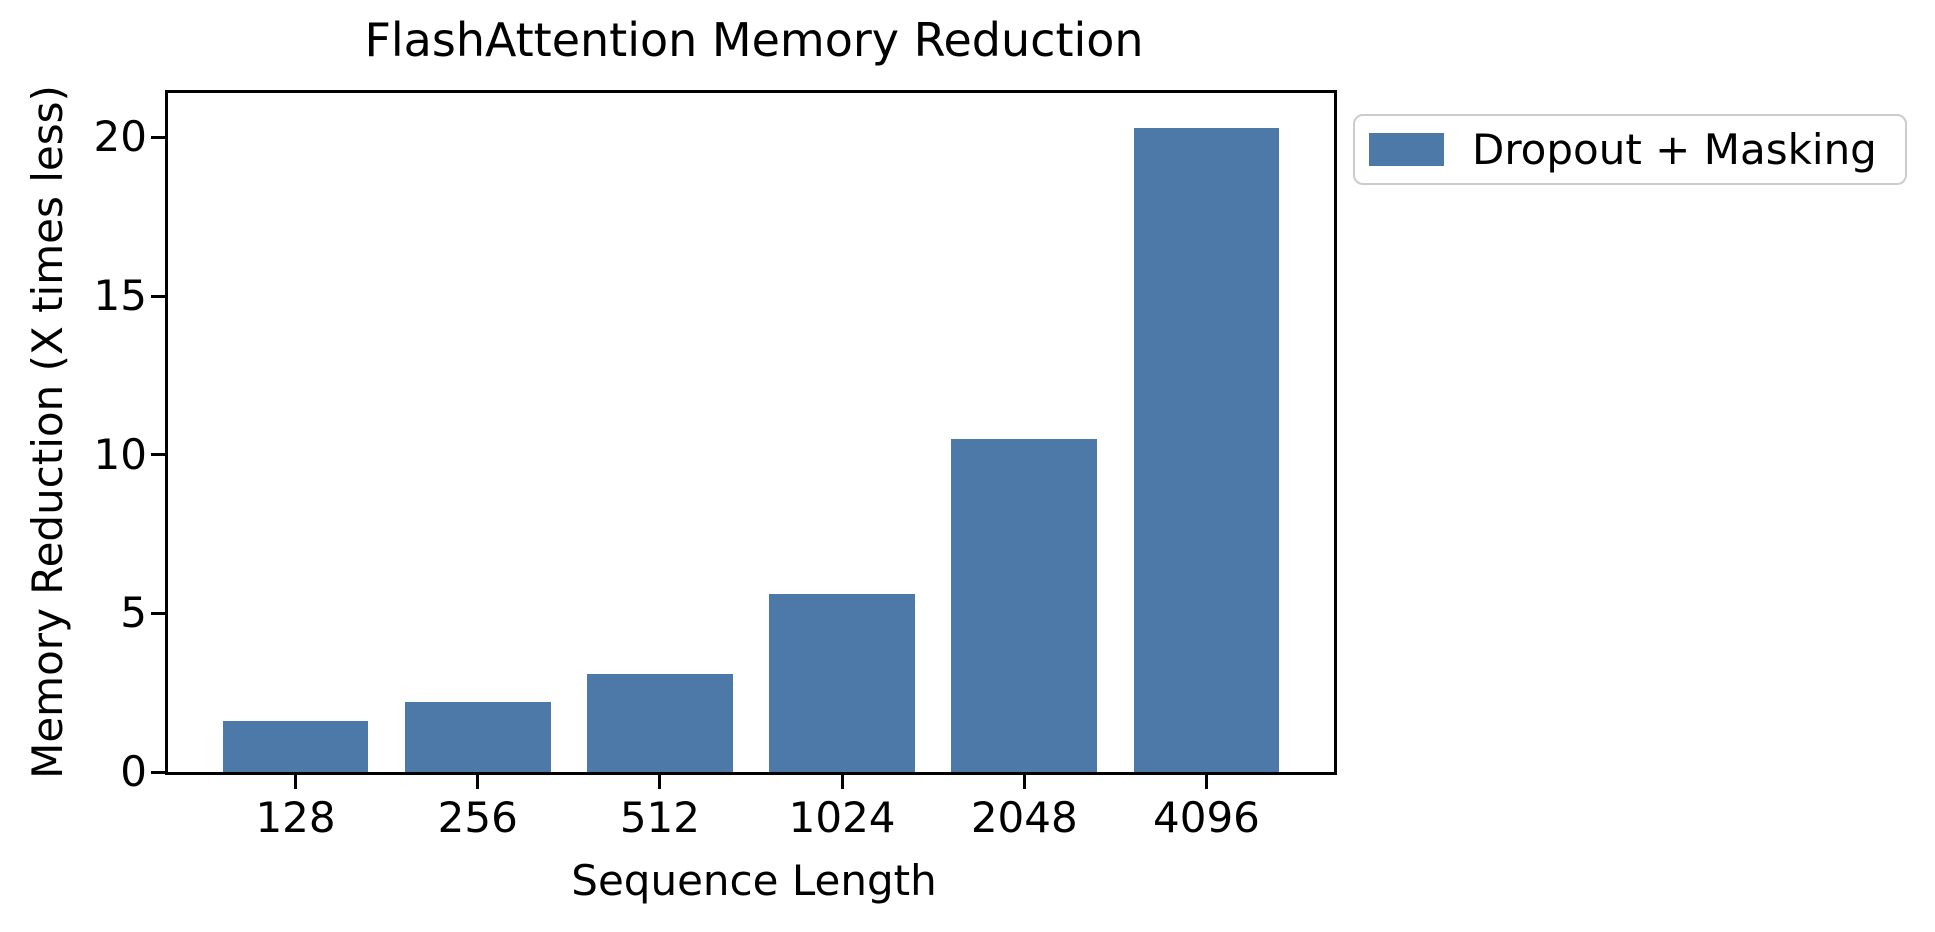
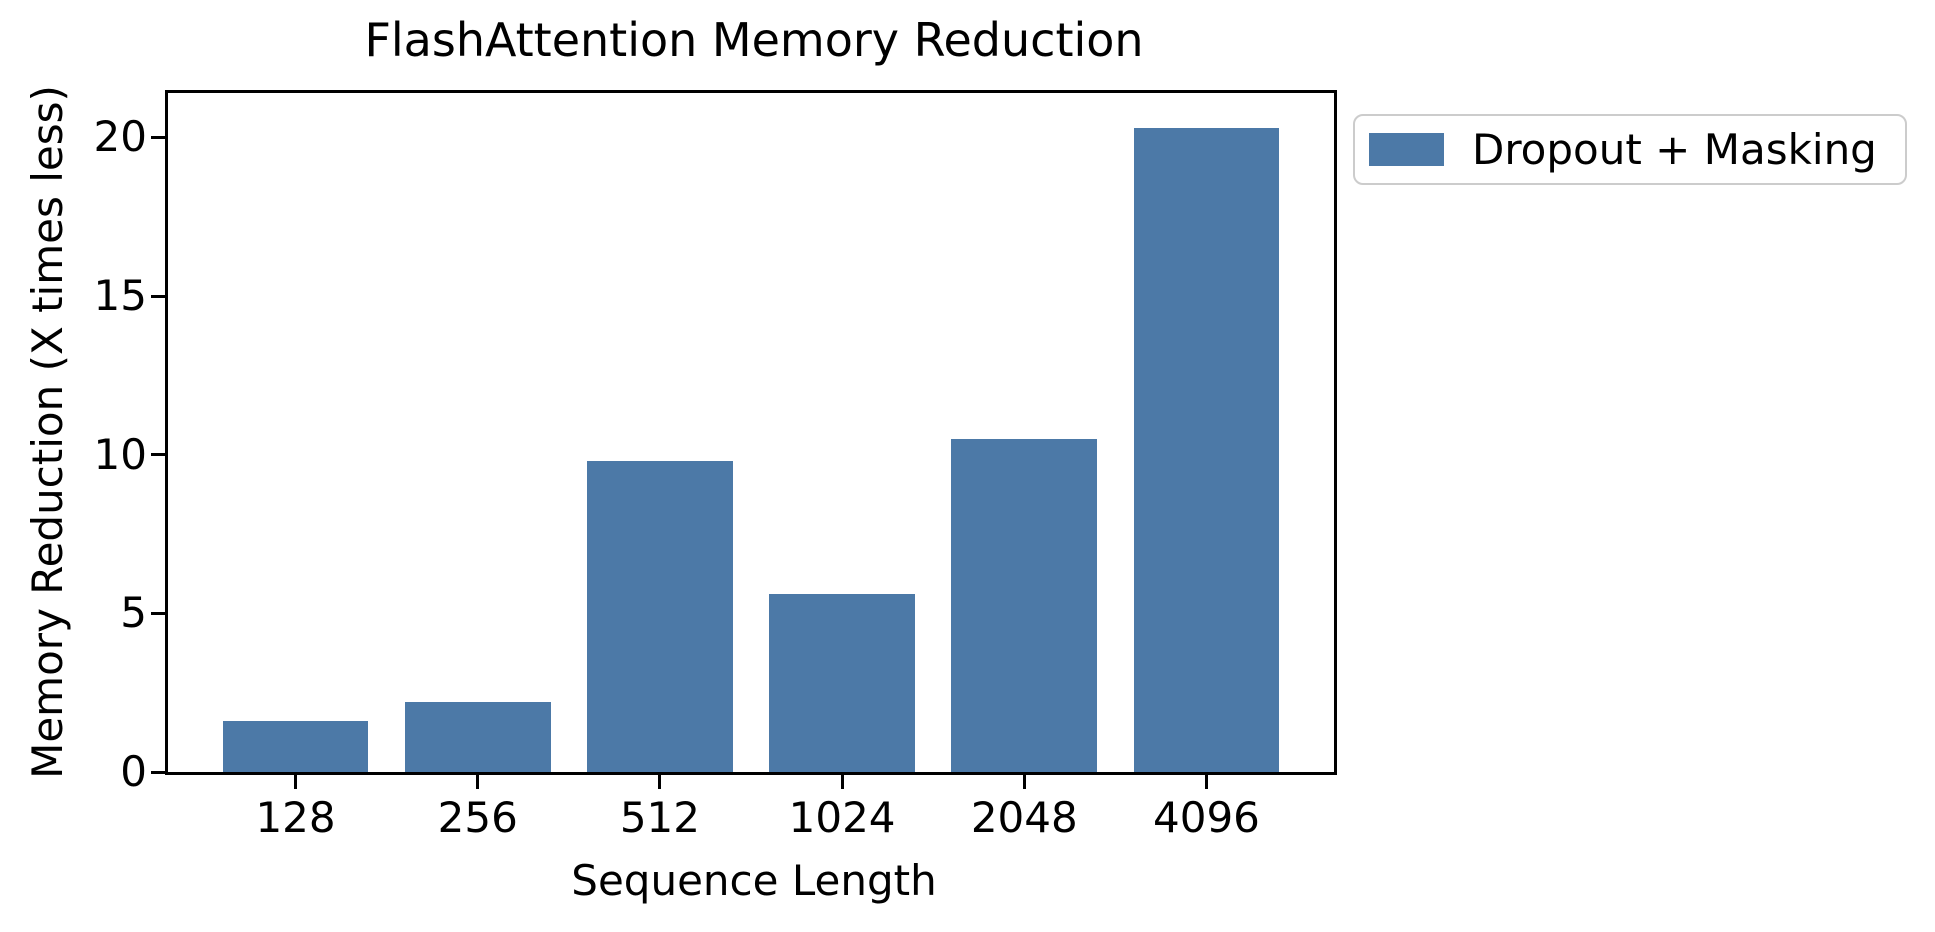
512: 3.1 -> 9.8
